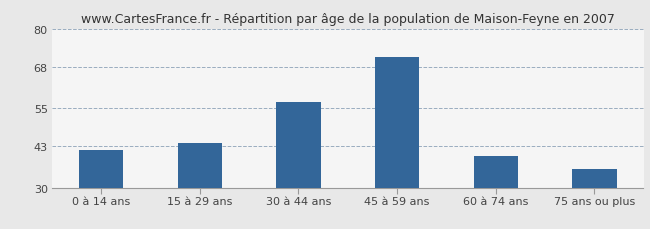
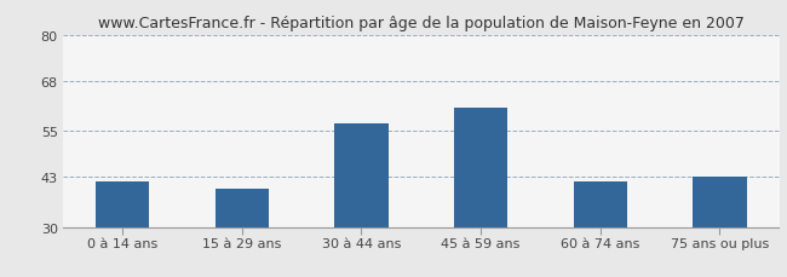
15 à 29 ans: 44 -> 40
45 à 59 ans: 71 -> 61
60 à 74 ans: 40 -> 42
75 ans ou plus: 36 -> 43
